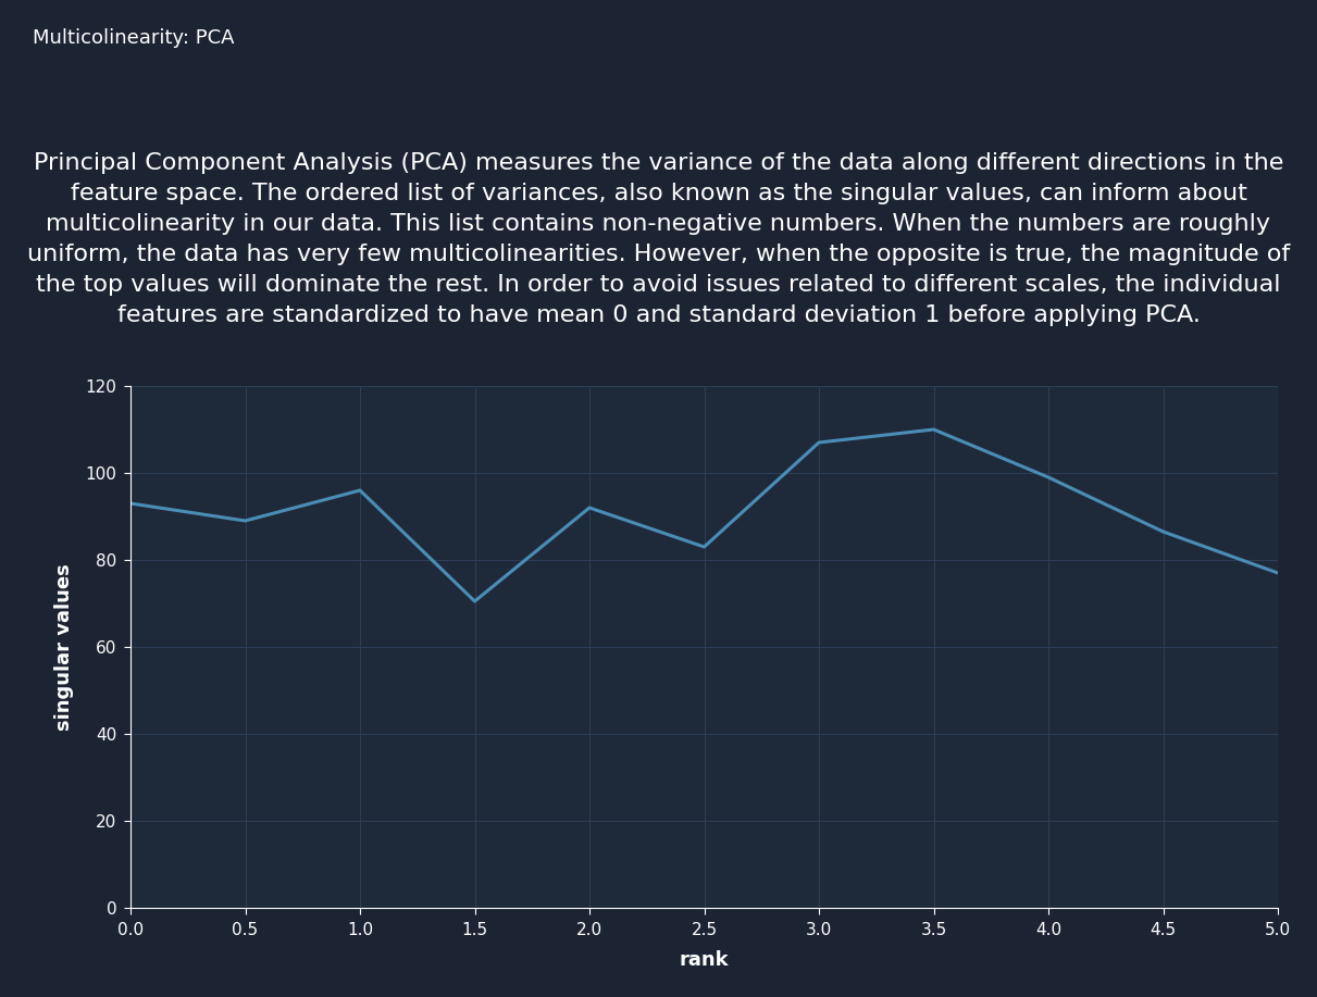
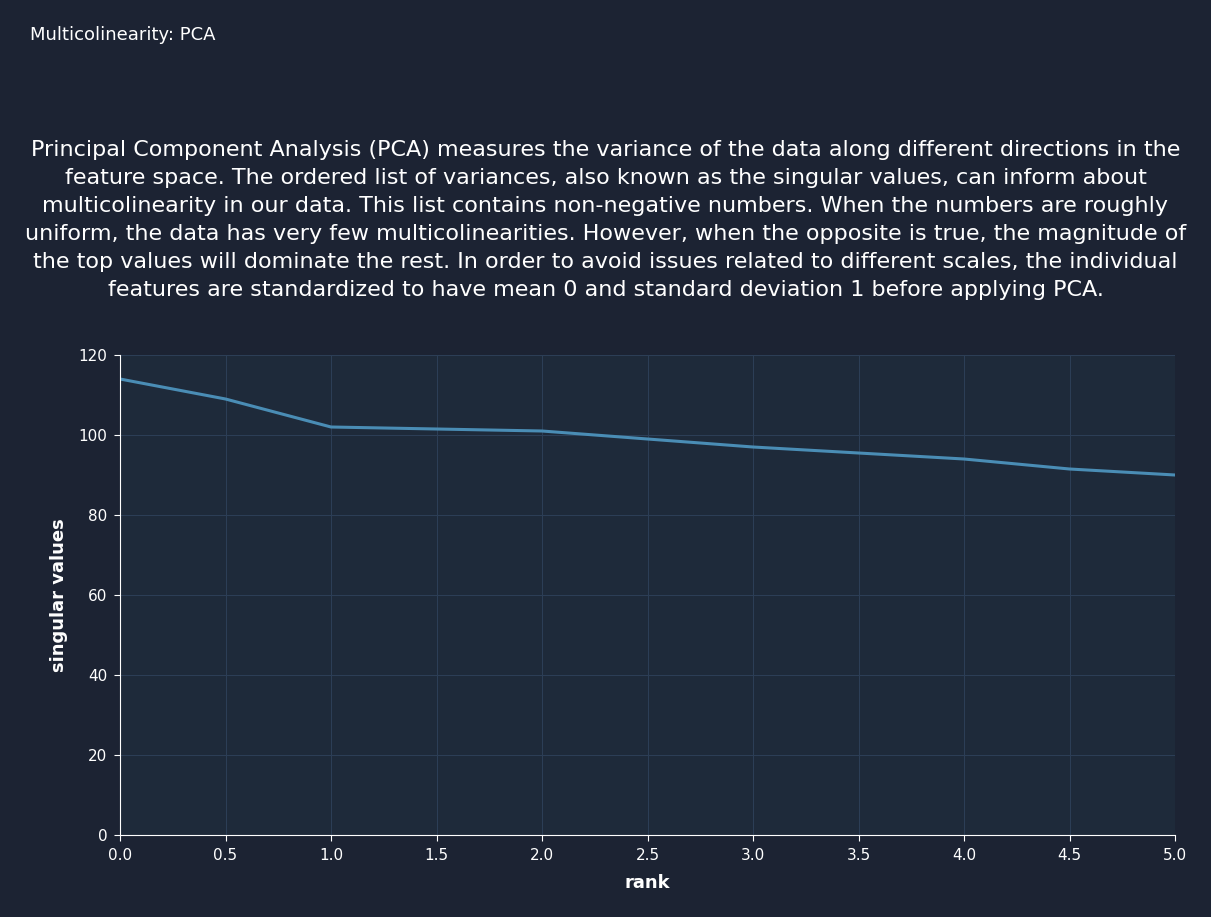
0.0: 93.0 -> 114.0
0.5: 89.0 -> 109.0
1.0: 96.0 -> 102.0
1.5: 70.5 -> 101.5
2.0: 92.0 -> 101.0
2.5: 83.0 -> 99.0
3.0: 107.0 -> 97.0
3.5: 110.0 -> 95.5
4.0: 99.0 -> 94.0
4.5: 86.5 -> 91.5
5.0: 77.0 -> 90.0
